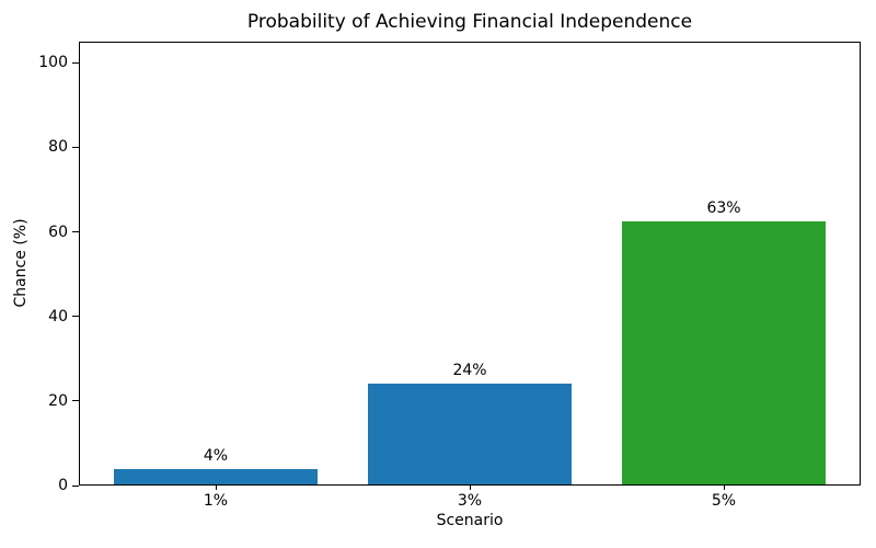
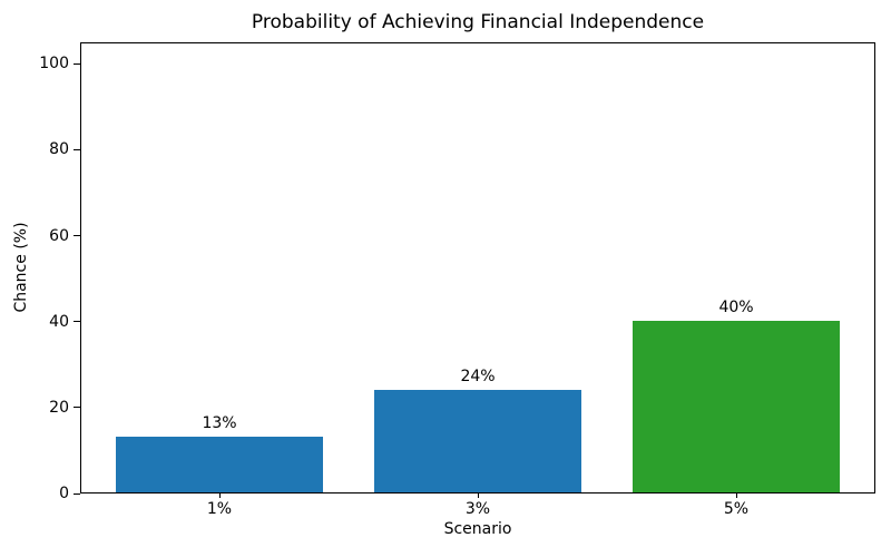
1%: 4% -> 13%
5%: 63% -> 40%
